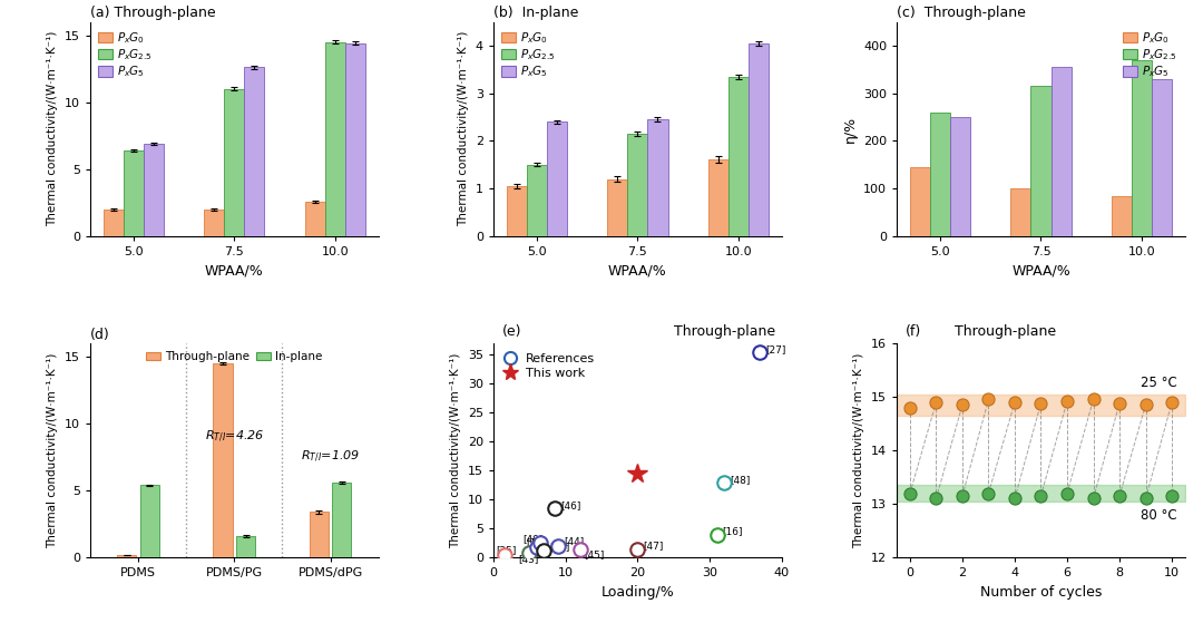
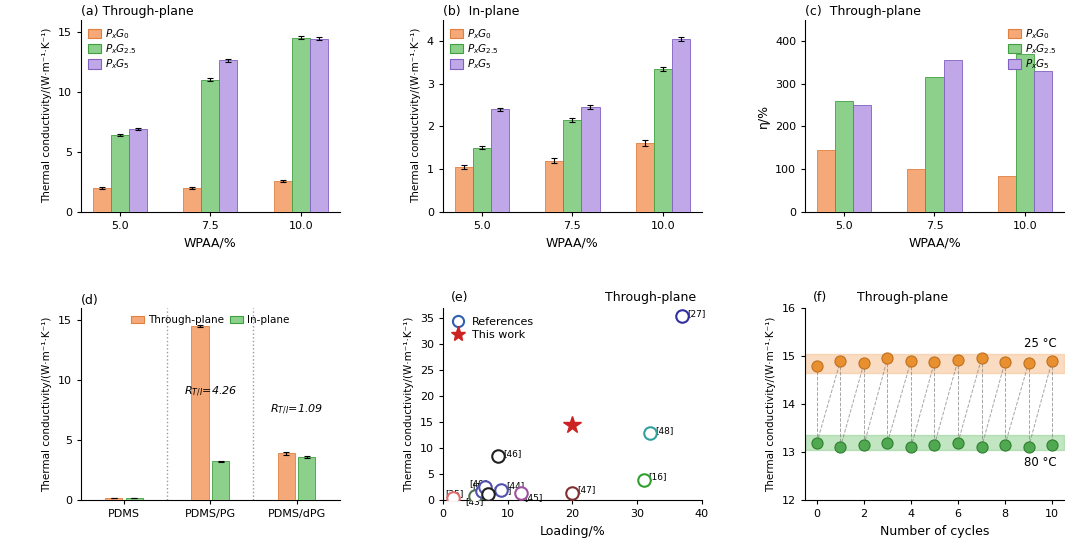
(d)/In-plane/PDMS: 5.4 -> 0.2
(d)/In-plane/PDMS/PG: 1.6 -> 3.2
(d)/Through-plane/PDMS/dPG: 3.4 -> 3.9
(d)/In-plane/PDMS/dPG: 5.6 -> 3.6
